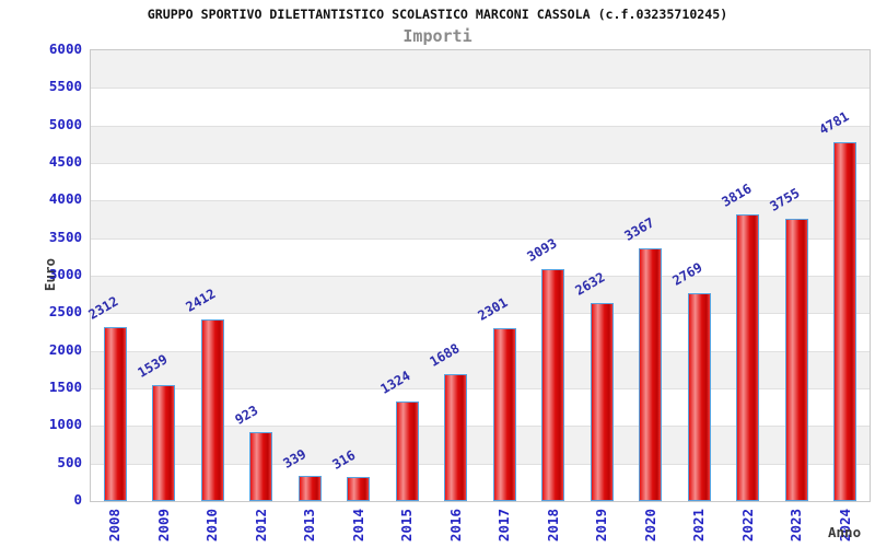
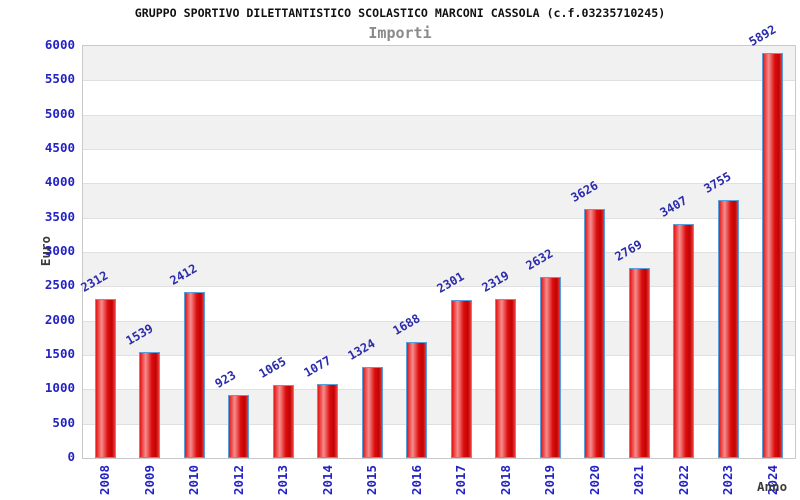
2013: 339 -> 1065
2014: 316 -> 1077
2018: 3093 -> 2319
2020: 3367 -> 3626
2022: 3816 -> 3407
2024: 4781 -> 5892
